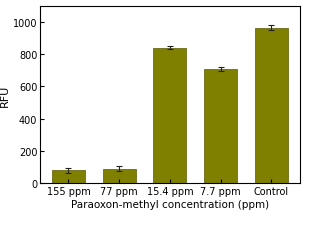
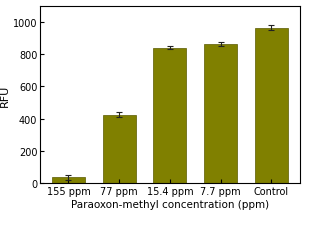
155 ppm: 80 -> 40
77 ppm: 90 -> 420
7.7 ppm: 710 -> 860
